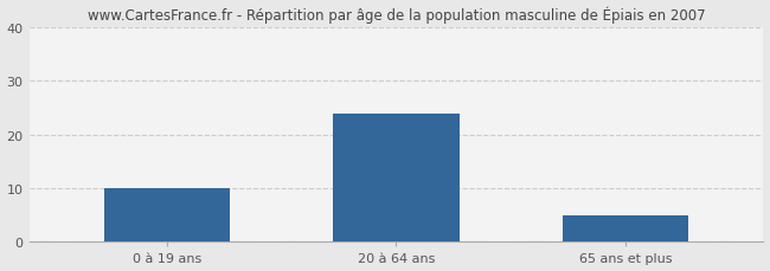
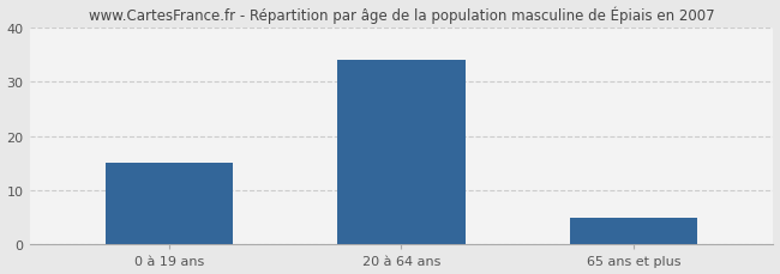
0 à 19 ans: 10 -> 15
20 à 64 ans: 24 -> 34
